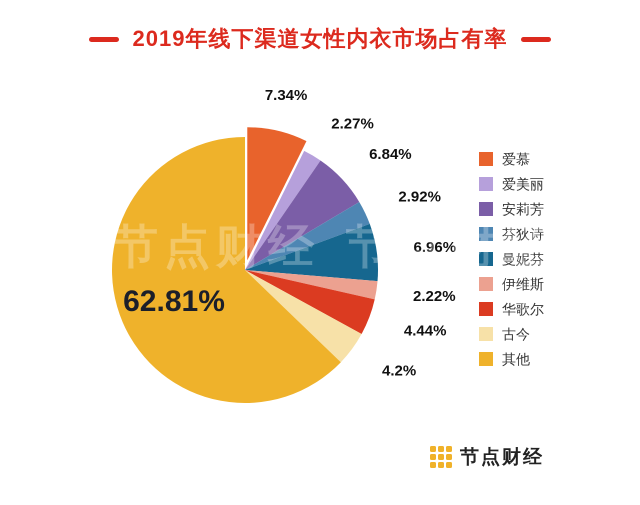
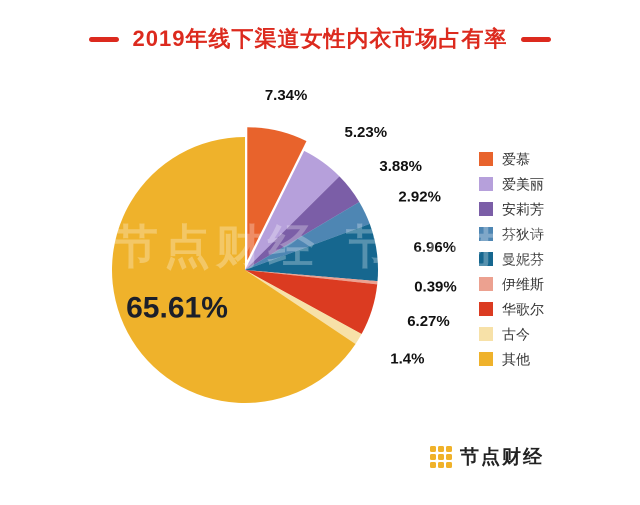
爱美丽: 2.27% -> 5.23%
安莉芳: 6.84% -> 3.88%
伊维斯: 2.22% -> 0.39%
华歌尔: 4.44% -> 6.27%
古今: 4.2% -> 1.4%
其他: 62.81% -> 65.61%
